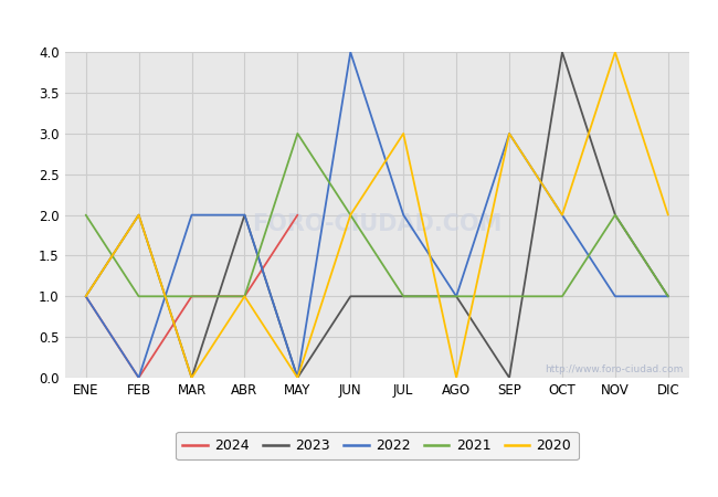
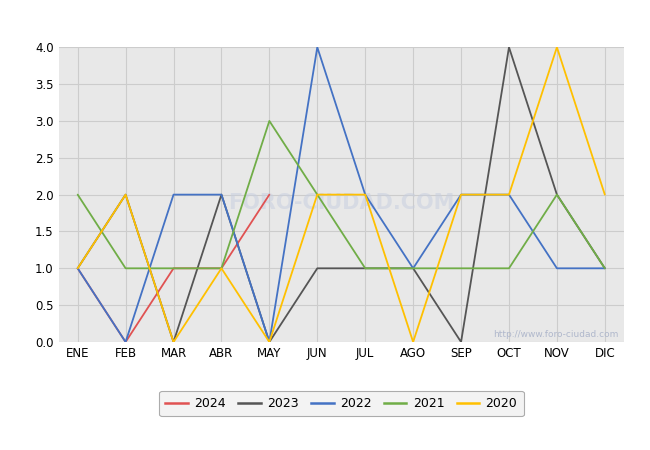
2020/JUL: 3 -> 2
2022/SEP: 3 -> 2
2020/SEP: 3 -> 2
